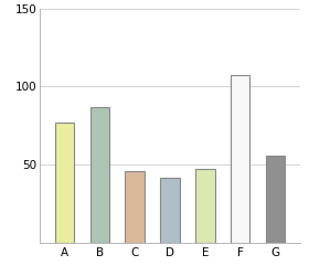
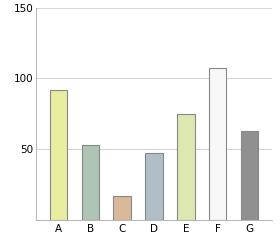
A: 77 -> 92
B: 87 -> 53
C: 46 -> 17
D: 42 -> 47
E: 47 -> 75
G: 56 -> 63
